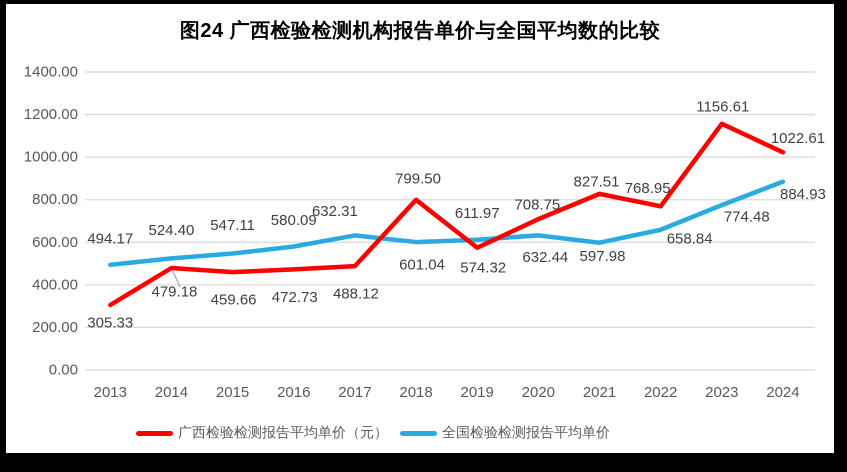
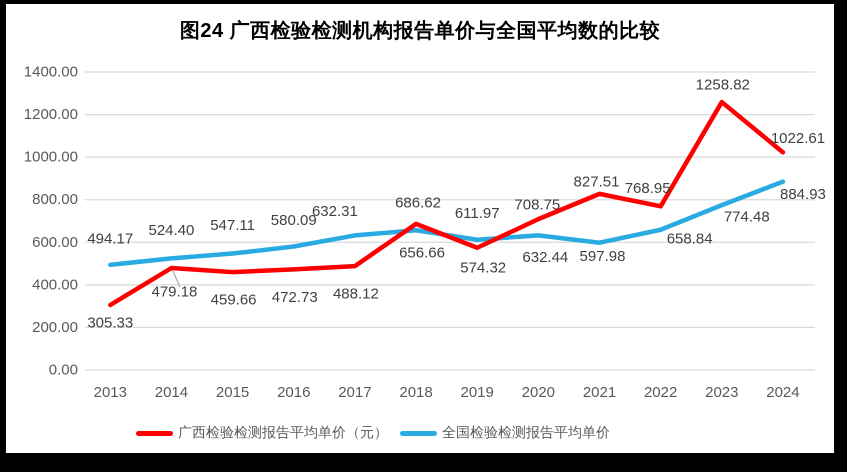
广西检验检测报告平均单价（元）/2018: 799.50 -> 686.62
全国检验检测报告平均单价/2018: 601.04 -> 656.66
广西检验检测报告平均单价（元）/2023: 1156.61 -> 1258.82
